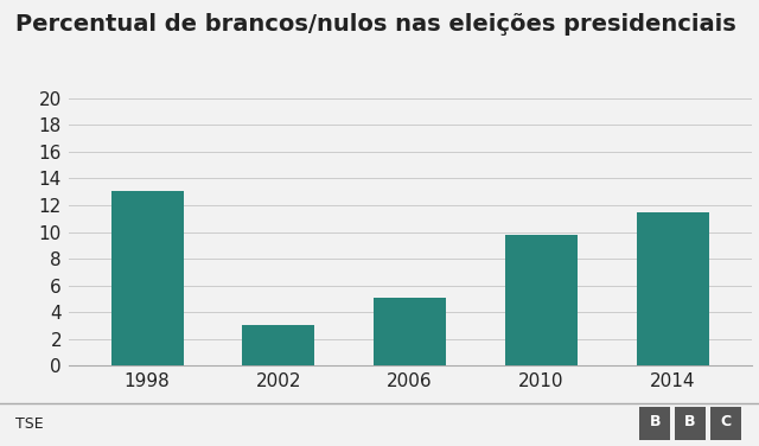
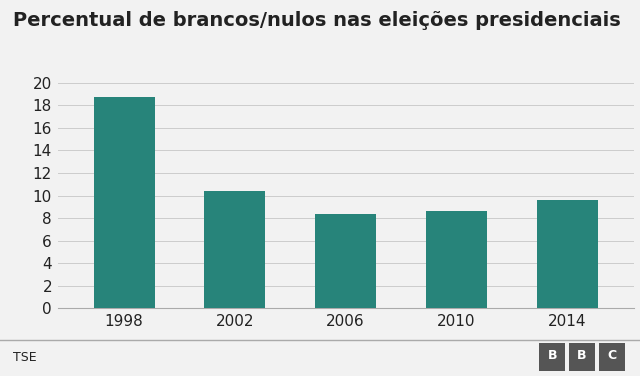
1998: 13.1 -> 18.7
2002: 3.0 -> 10.4
2006: 5.1 -> 8.4
2010: 9.8 -> 8.6
2014: 11.5 -> 9.6
